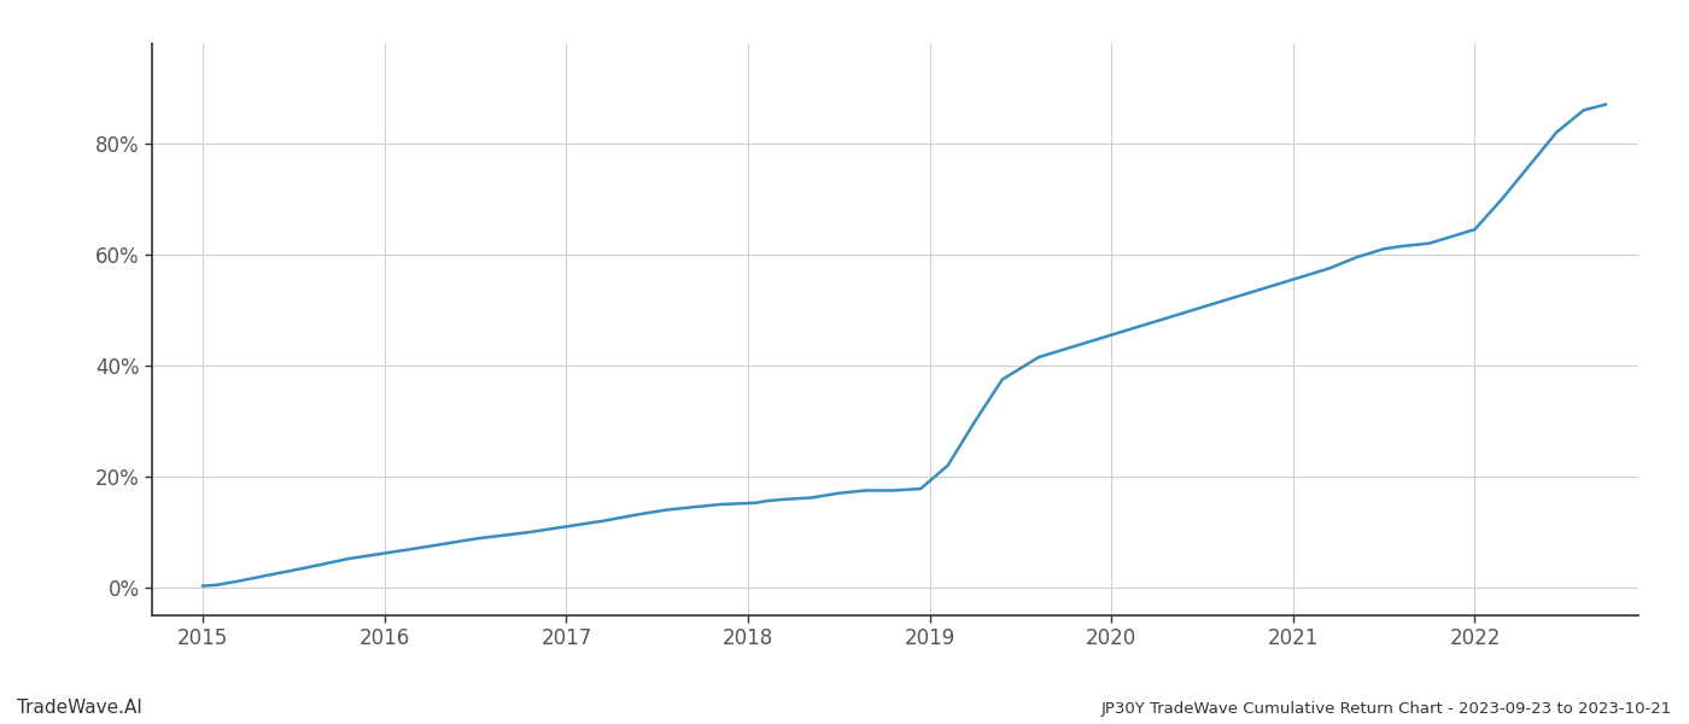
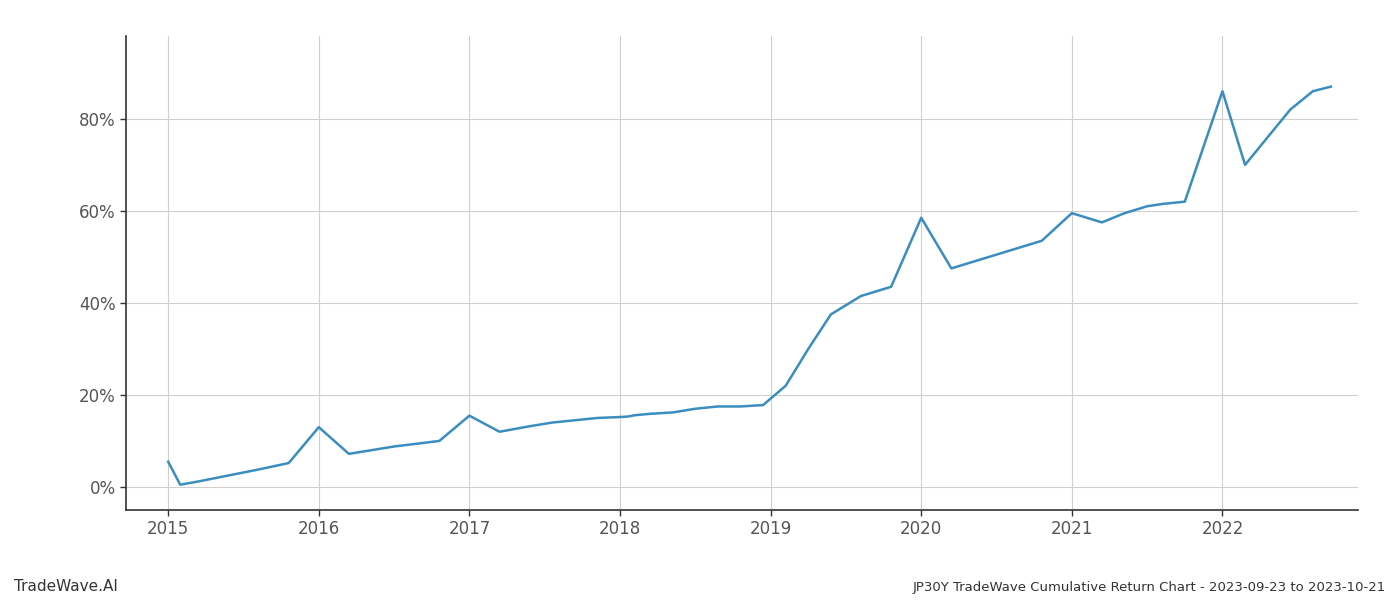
2015: 0.3% -> 5.5%
2016: 6.2% -> 13.0%
2017: 11.0% -> 15.5%
2020: 45.5% -> 58.5%
2021: 55.5% -> 59.5%
2022: 64.5% -> 86.0%
